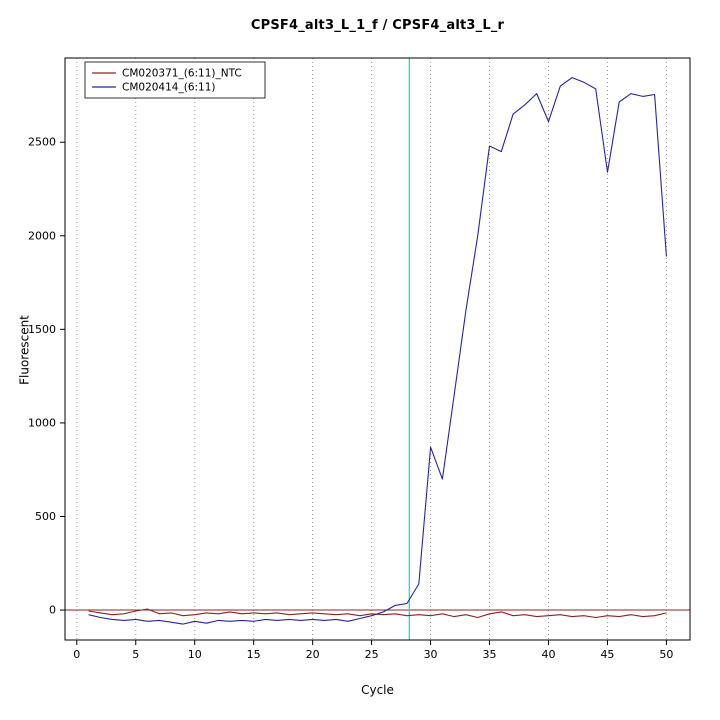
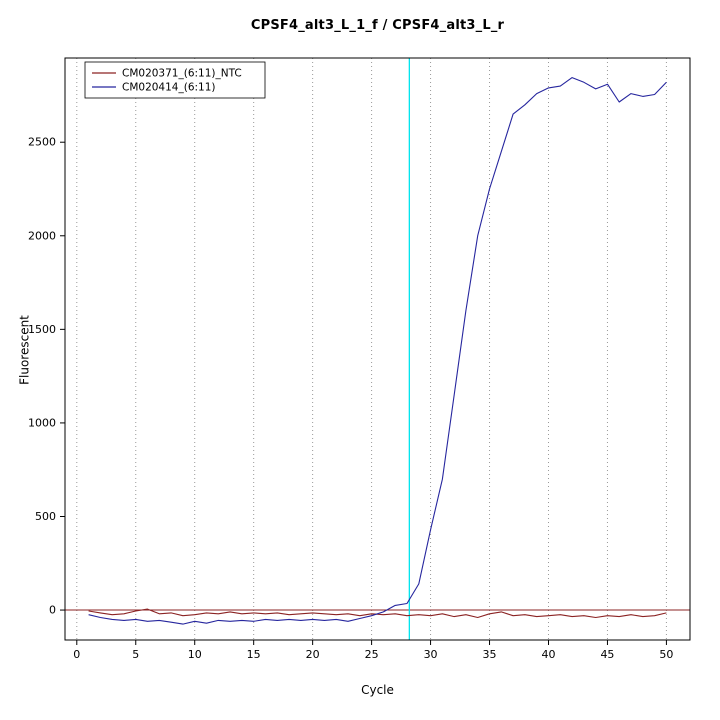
CM020414_(6:11)/30: 870 -> 430
CM020414_(6:11)/35: 2480 -> 2250
CM020414_(6:11)/40: 2610 -> 2790
CM020414_(6:11)/45: 2340 -> 2810
CM020414_(6:11)/50: 1890 -> 2820
